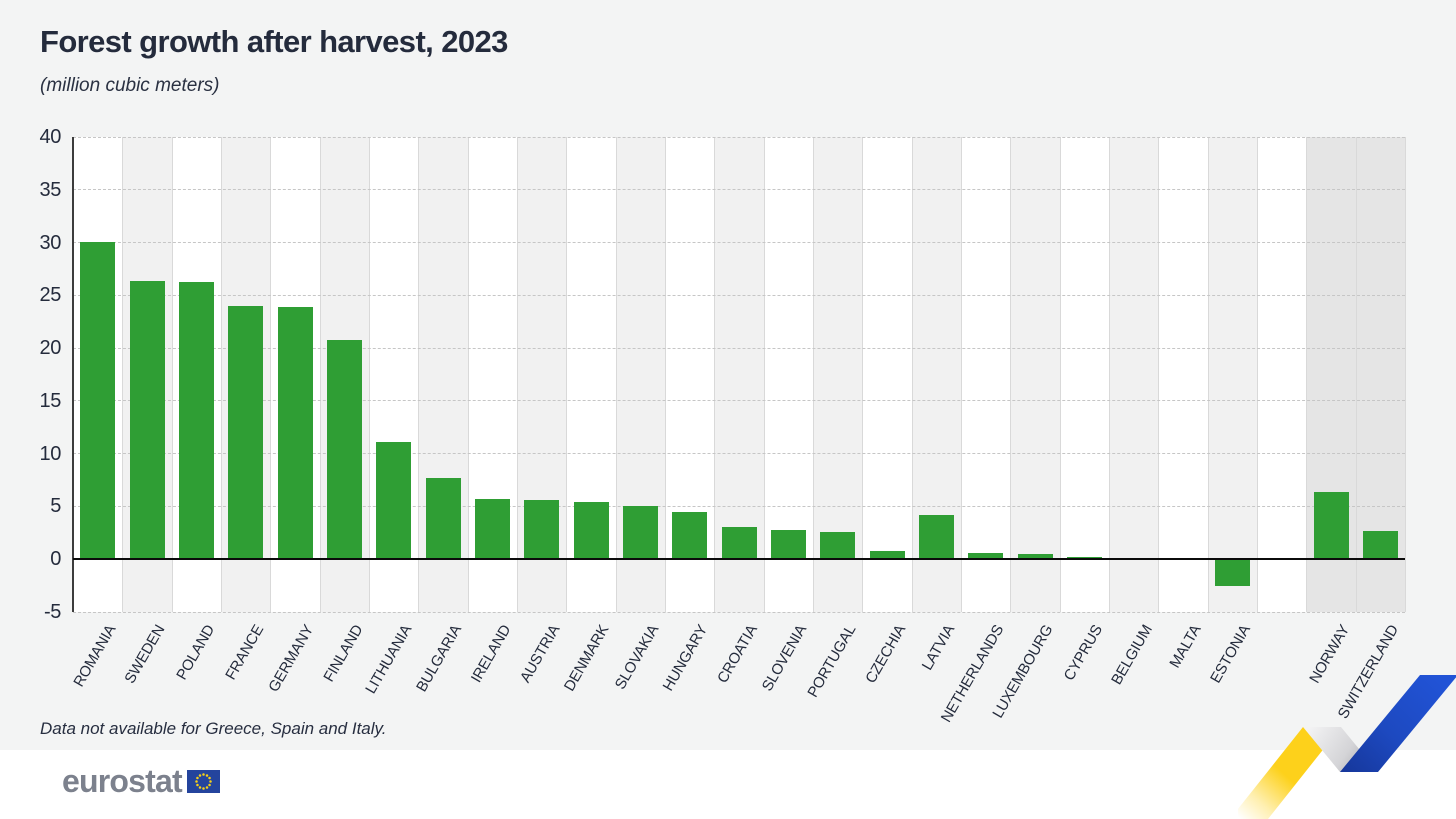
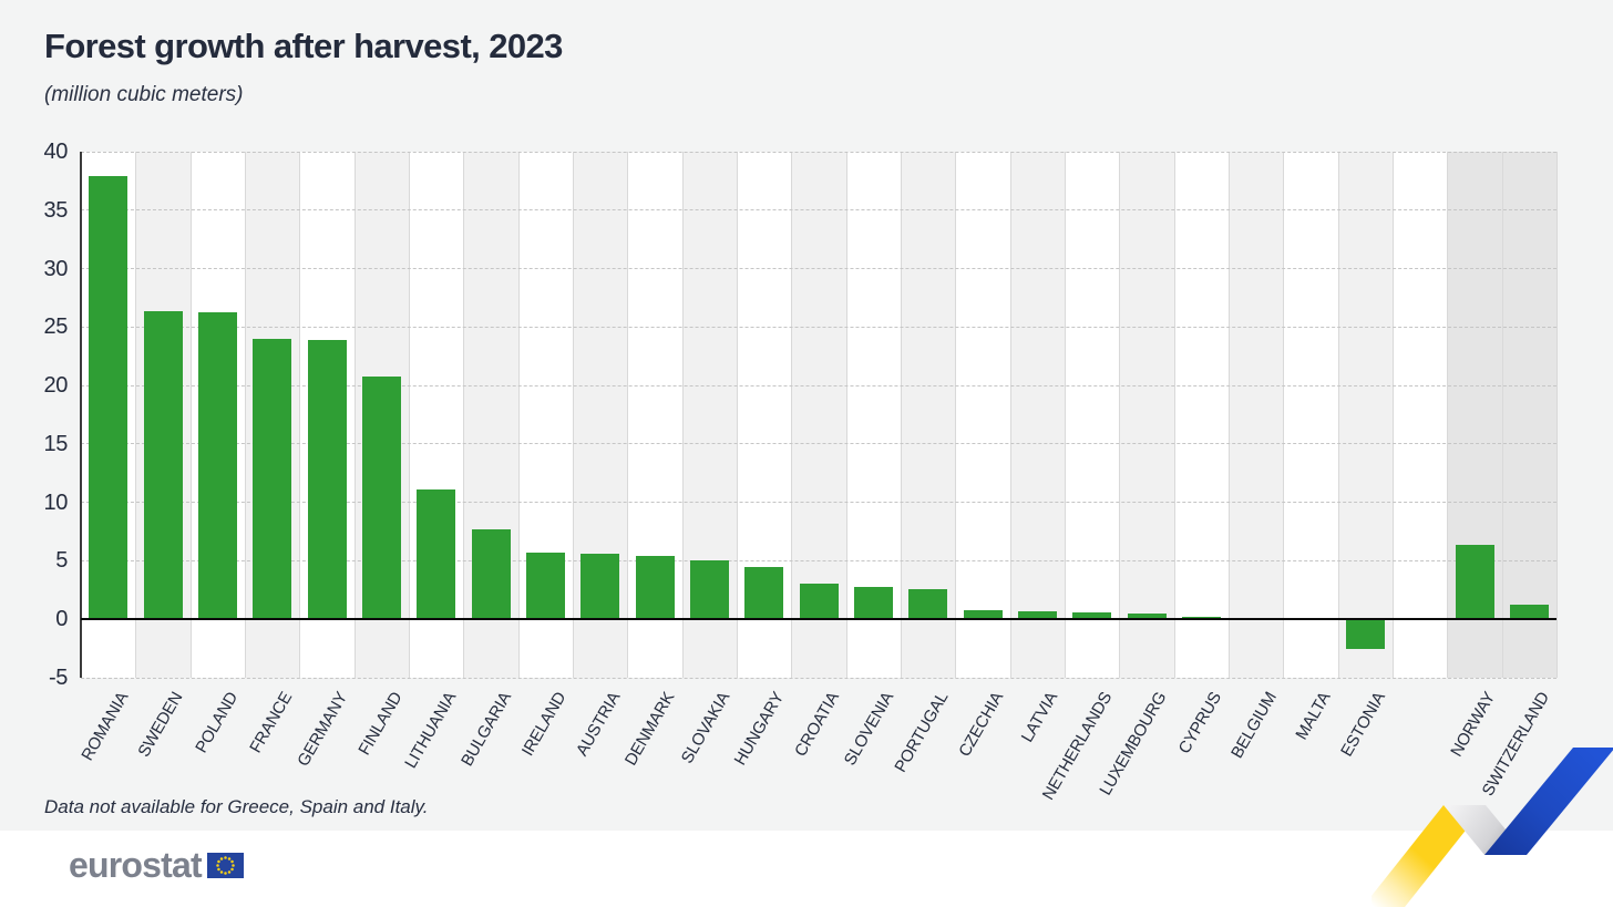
ROMANIA: 30.1 -> 37.9
LATVIA: 4.2 -> 0.7
SWITZERLAND: 2.7 -> 1.3
